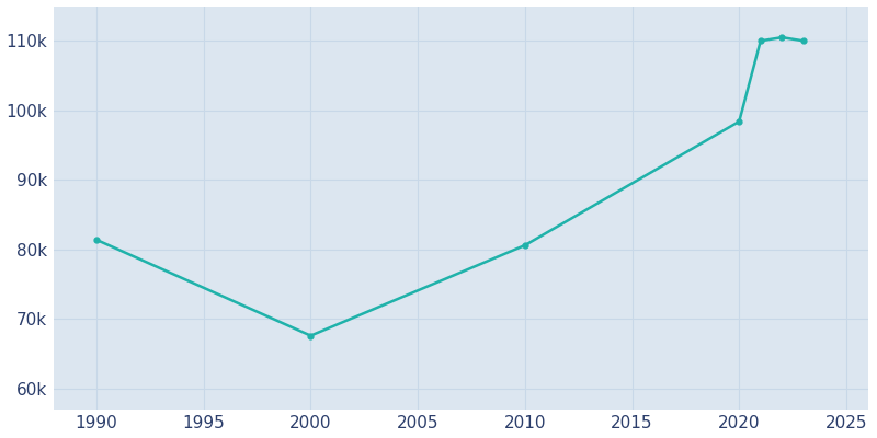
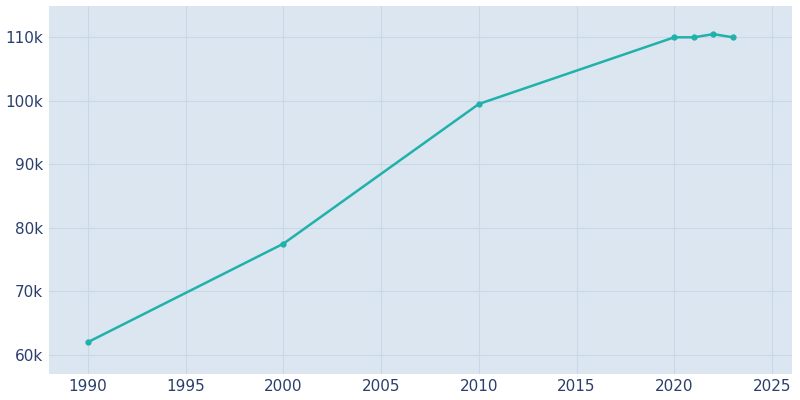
1990: 81.4k -> 62.0k
2000: 67.6k -> 77.5k
2010: 80.6k -> 99.5k
2020: 98.4k -> 110.0k
